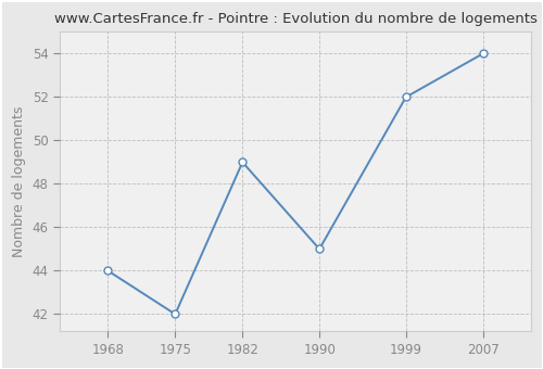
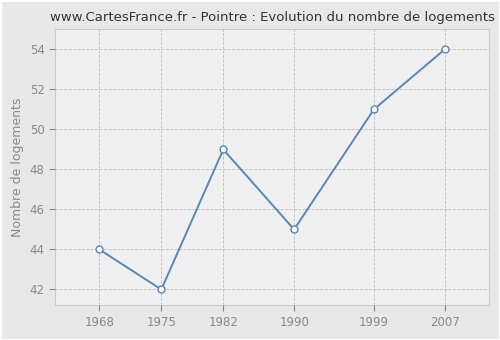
1999: 52 -> 51
